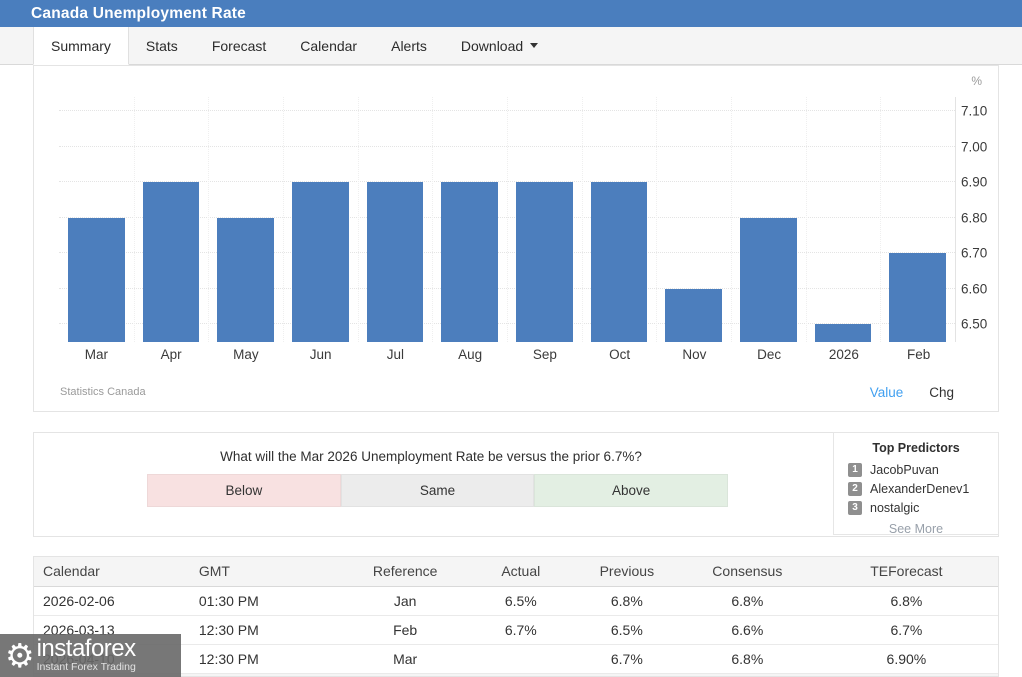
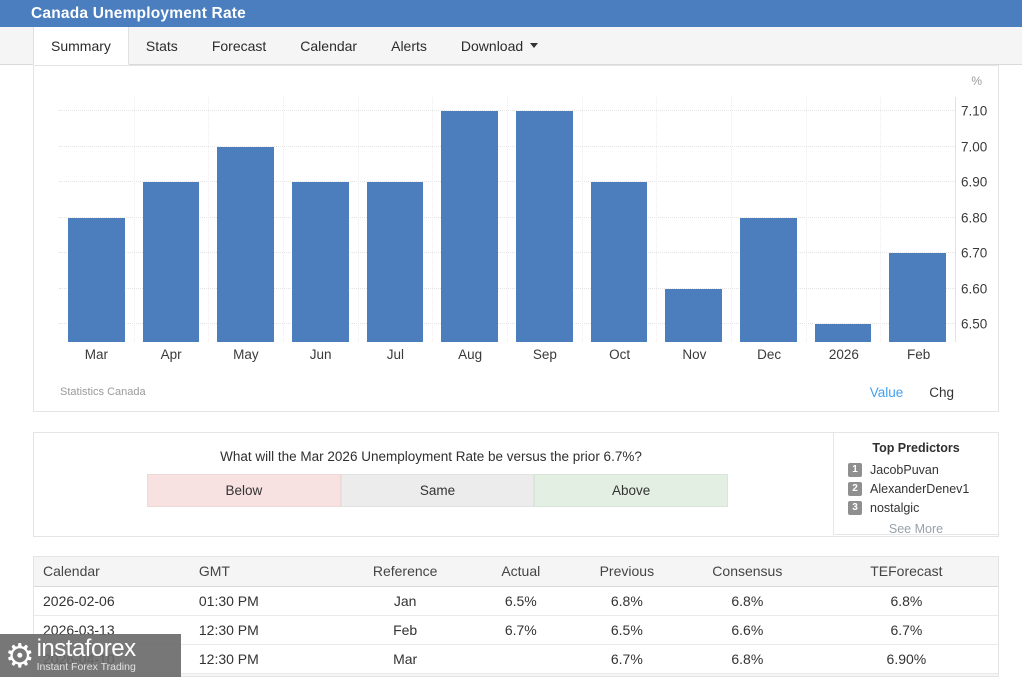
May: 6.8 -> 7.0
Aug: 6.9 -> 7.1
Sep: 6.9 -> 7.1
